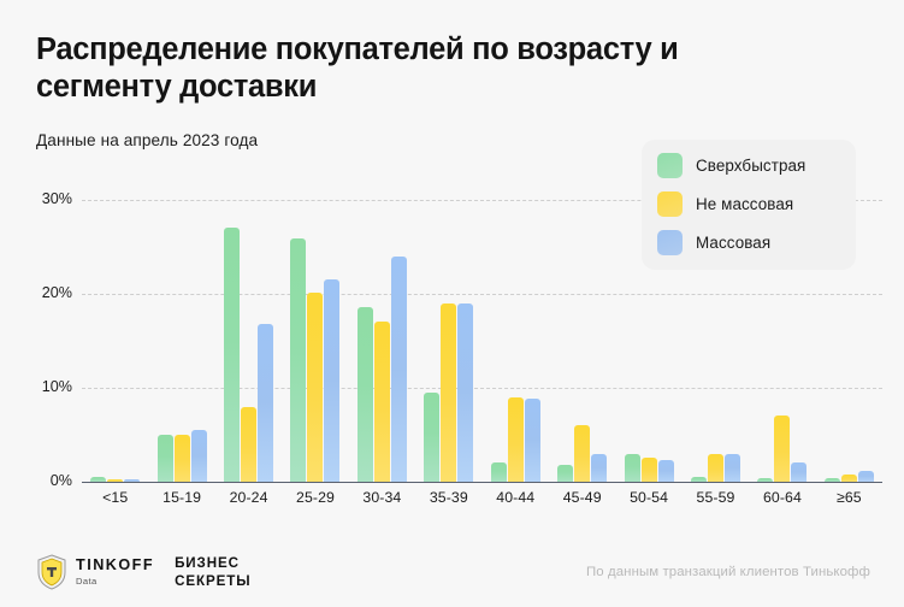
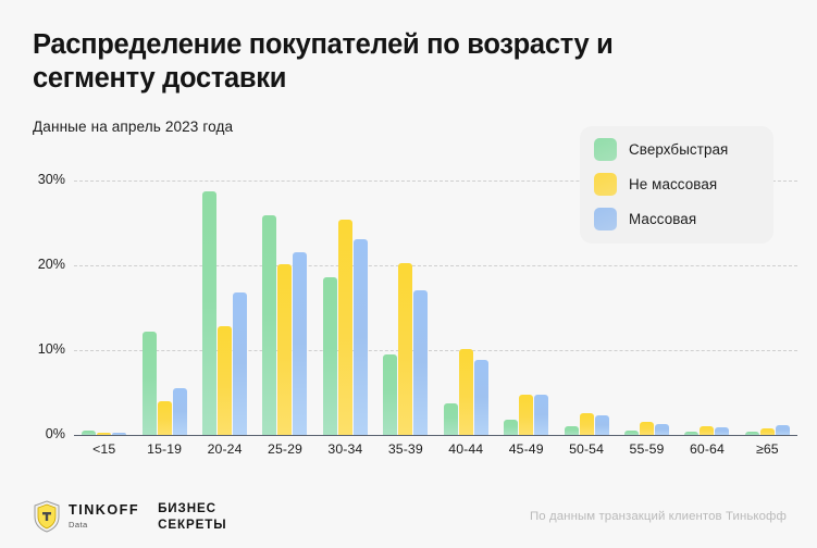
Сверхбыстрая/15-19: 5% -> 12%
Не массовая/15-19: 5% -> 4%
Сверхбыстрая/20-24: 27% -> 29%
Не массовая/20-24: 8% -> 13%
Не массовая/30-34: 17% -> 25%
Массовая/30-34: 24% -> 23%
Не массовая/35-39: 19% -> 20%
Массовая/35-39: 19% -> 17%
Сверхбыстрая/40-44: 2% -> 4%
Не массовая/40-44: 9% -> 10%
Не массовая/45-49: 6% -> 5%
Массовая/45-49: 3% -> 5%
Сверхбыстрая/50-54: 3% -> 1%
Не массовая/55-59: 3% -> 2%
Массовая/55-59: 3% -> 1%
Не массовая/60-64: 7% -> 1%
Массовая/60-64: 2% -> 1%
